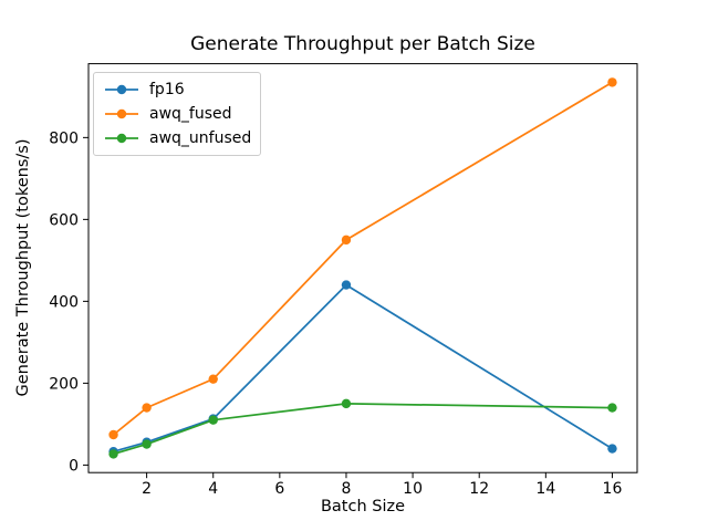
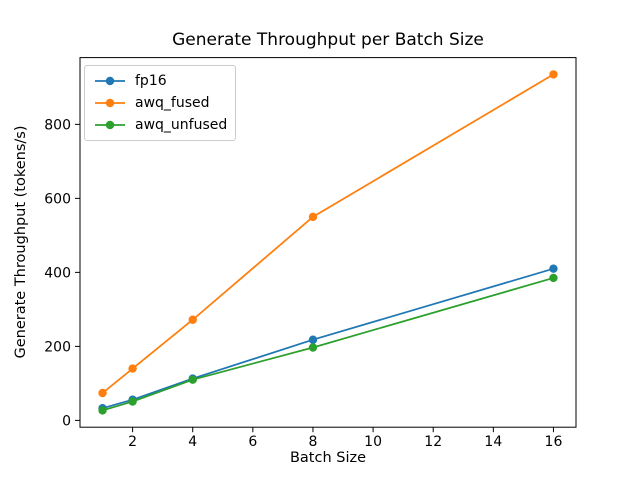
awq_fused/4: 210 -> 270
fp16/8: 440 -> 220
awq_unfused/8: 150 -> 200
fp16/16: 40 -> 410
awq_unfused/16: 140 -> 380
